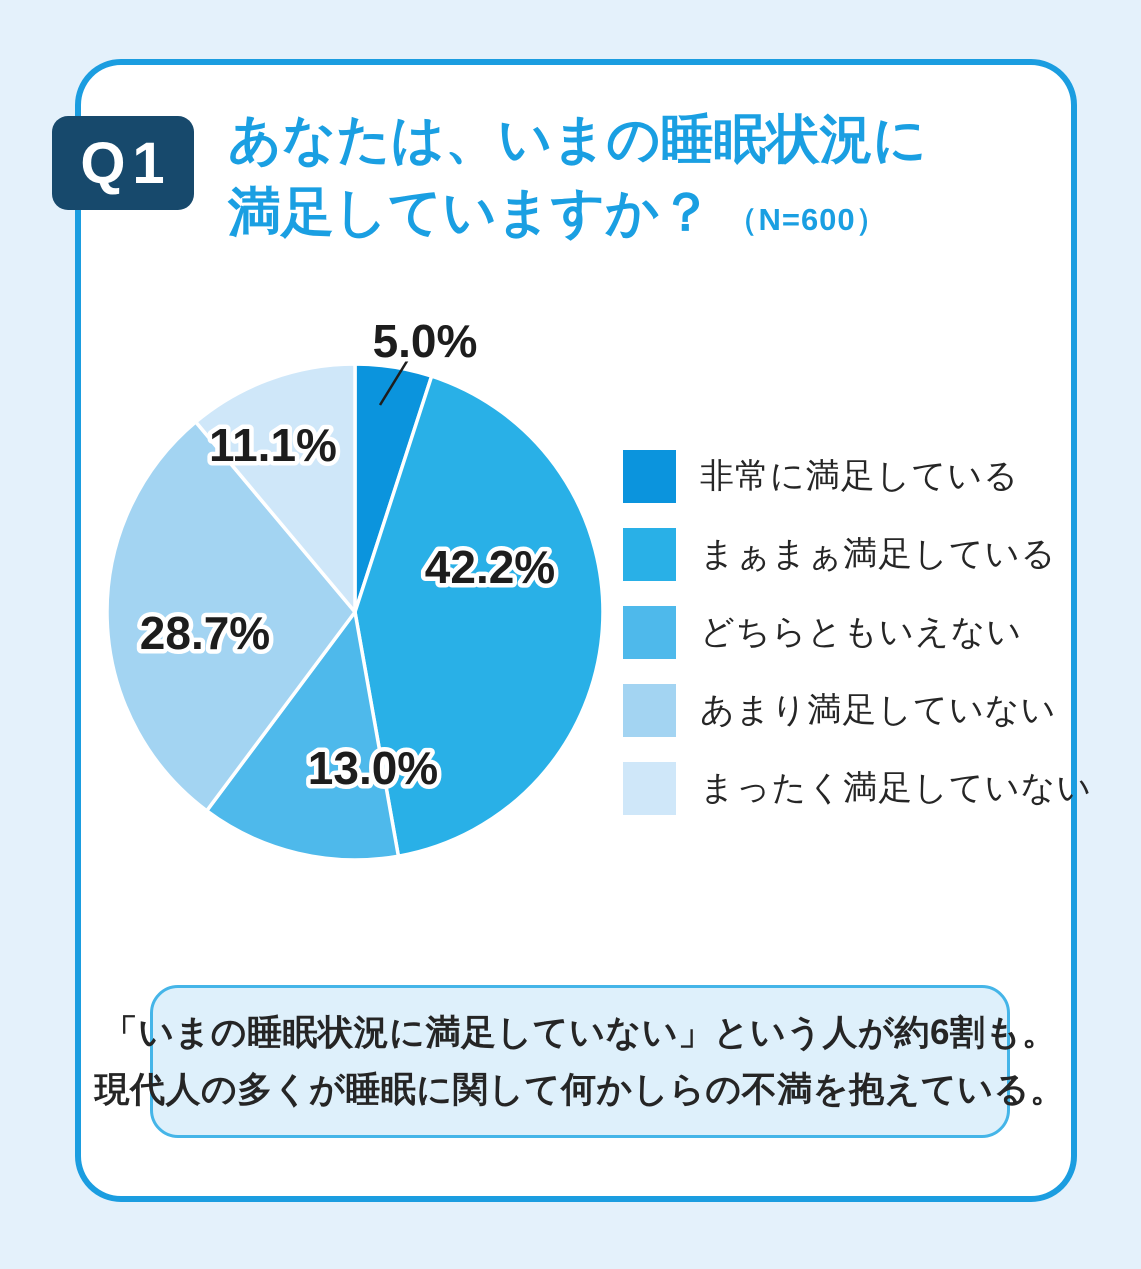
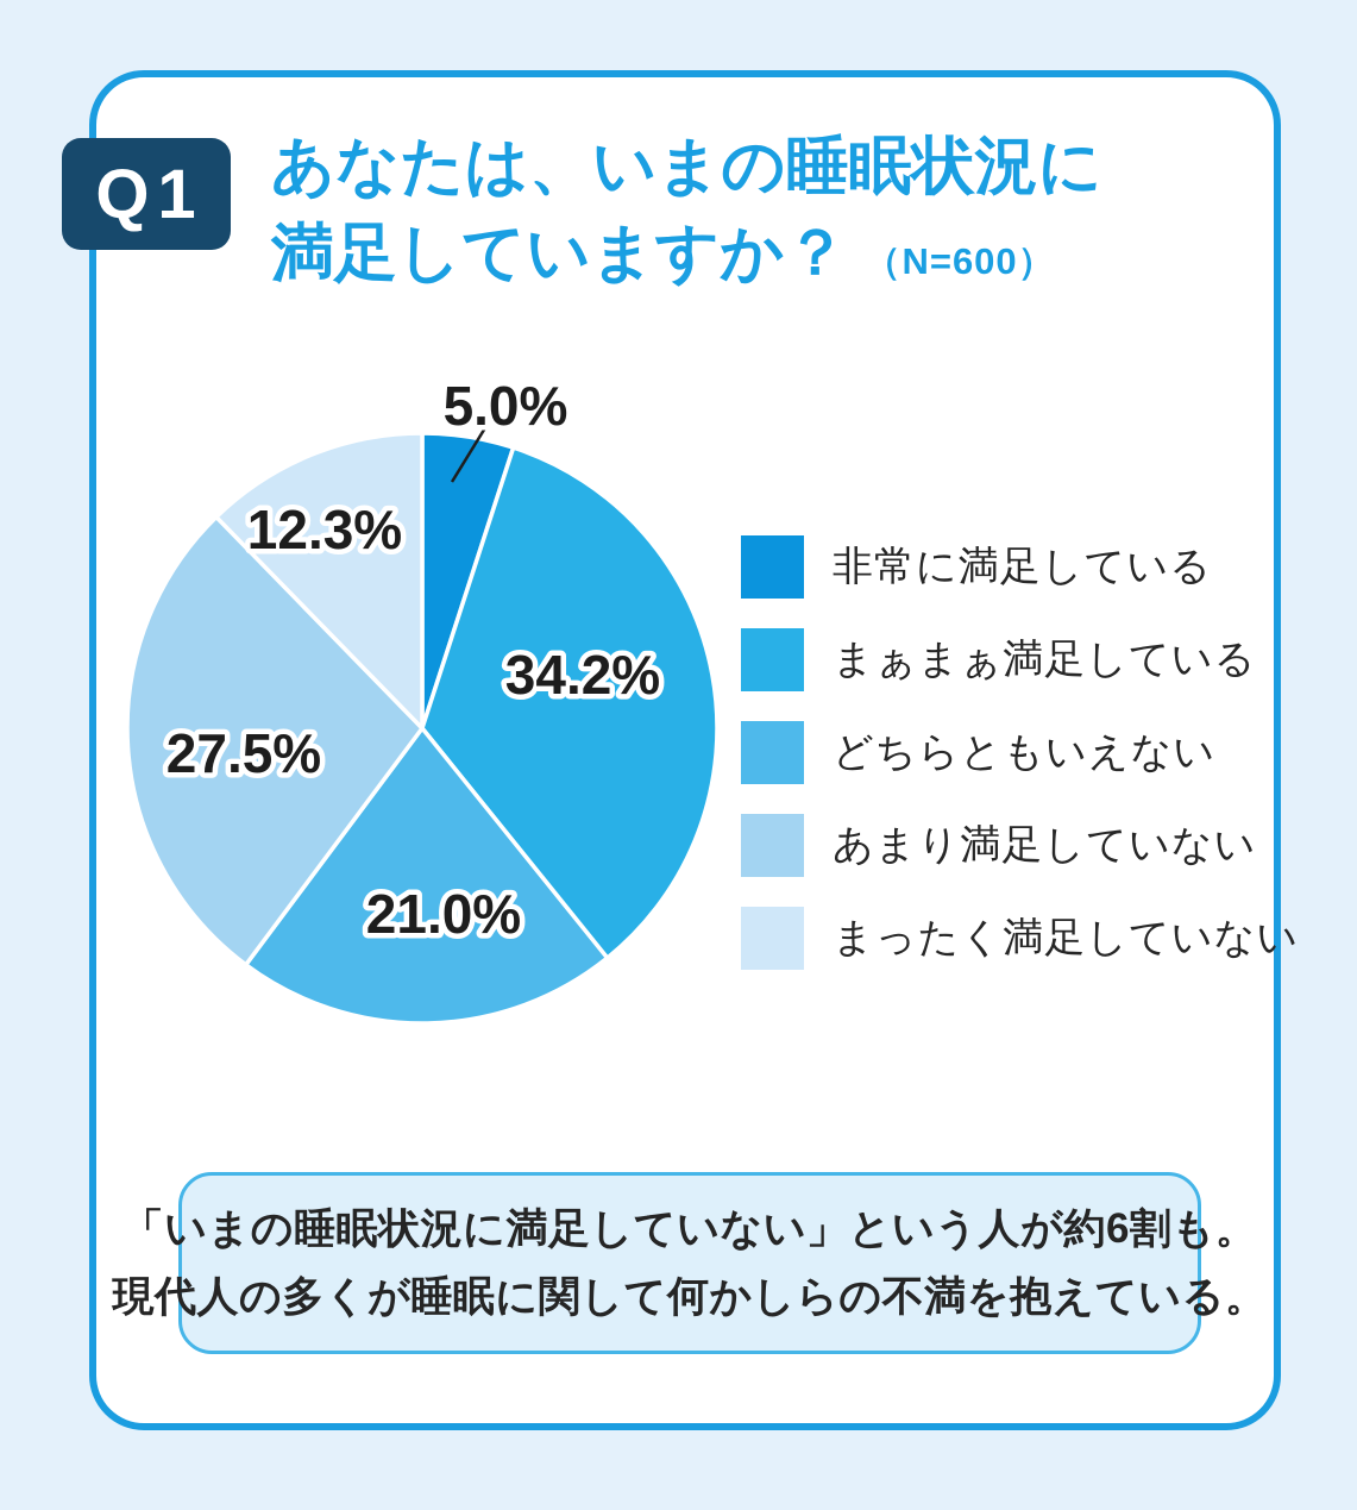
まぁまぁ満足している: 42.2% -> 34.2%
どちらともいえない: 13.0% -> 21.0%
あまり満足していない: 28.7% -> 27.5%
まったく満足していない: 11.1% -> 12.3%
